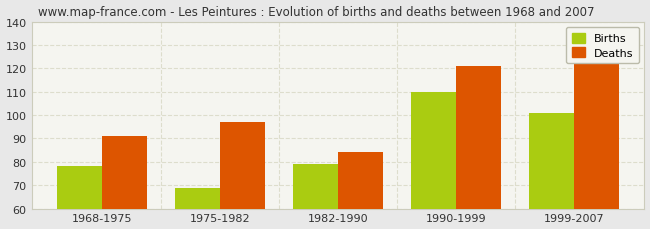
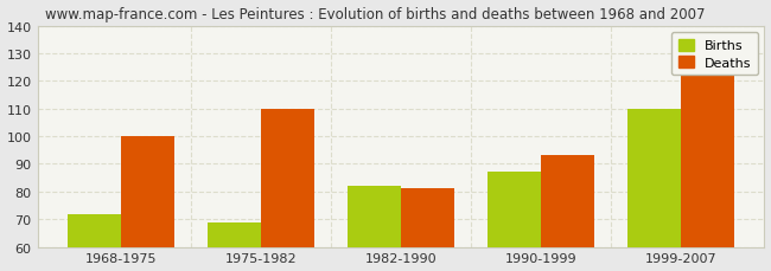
Births/1968-1975: 78 -> 72
Deaths/1968-1975: 91 -> 100
Deaths/1975-1982: 97 -> 110
Births/1982-1990: 79 -> 82
Deaths/1982-1990: 84 -> 81
Births/1990-1999: 110 -> 87
Deaths/1990-1999: 121 -> 93
Births/1999-2007: 101 -> 110
